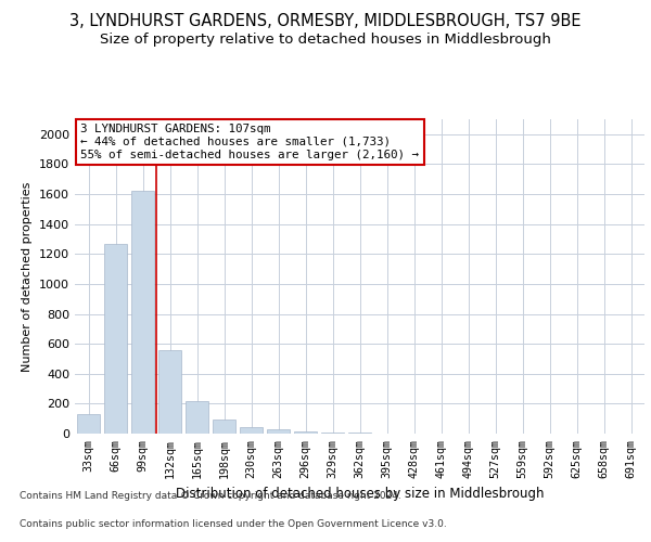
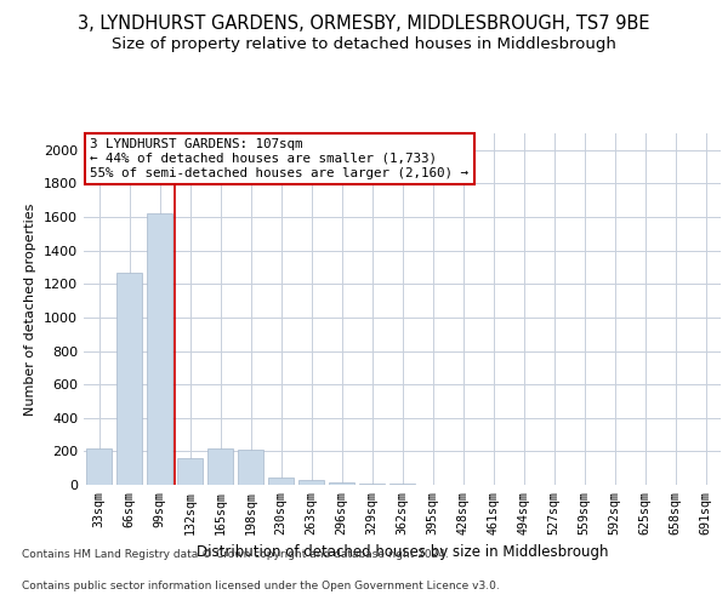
33sqm: 130 -> 220
132sqm: 560 -> 160
198sqm: 100 -> 210
